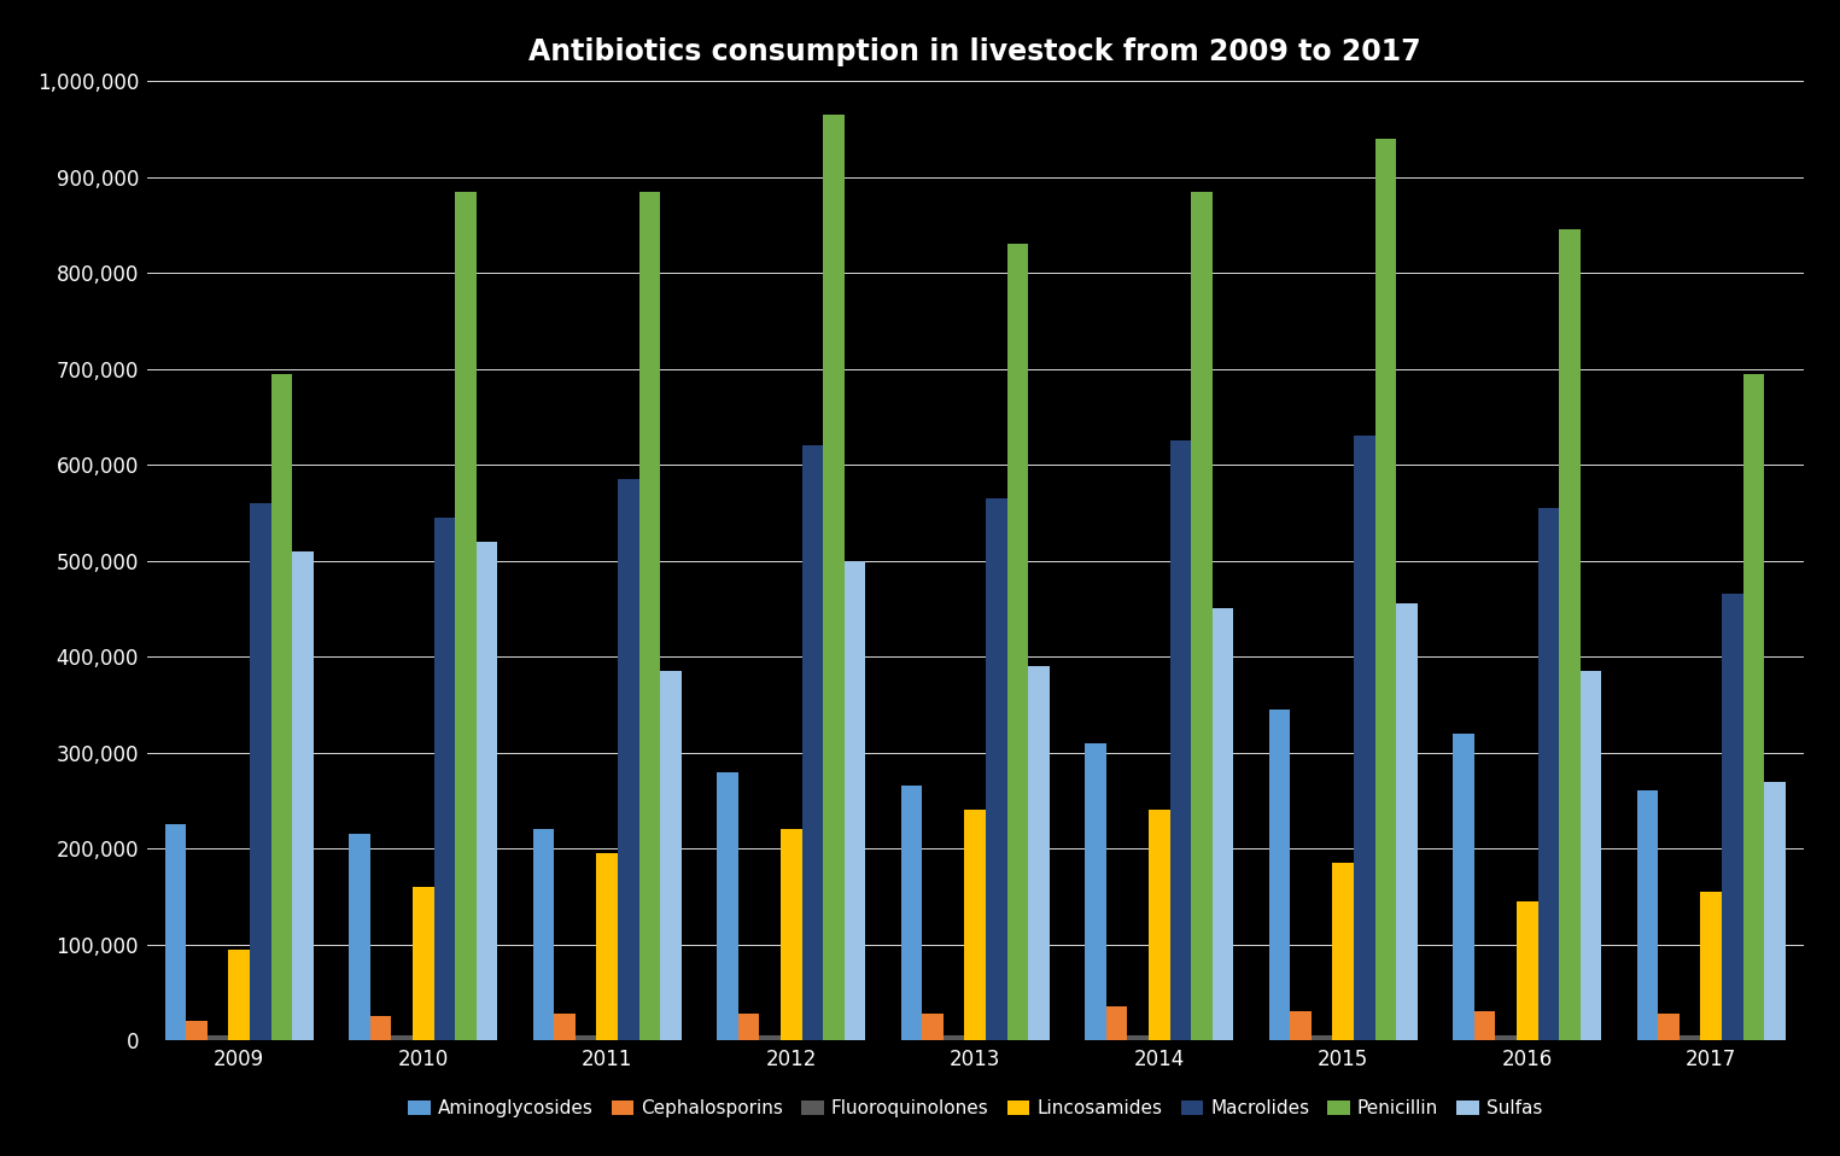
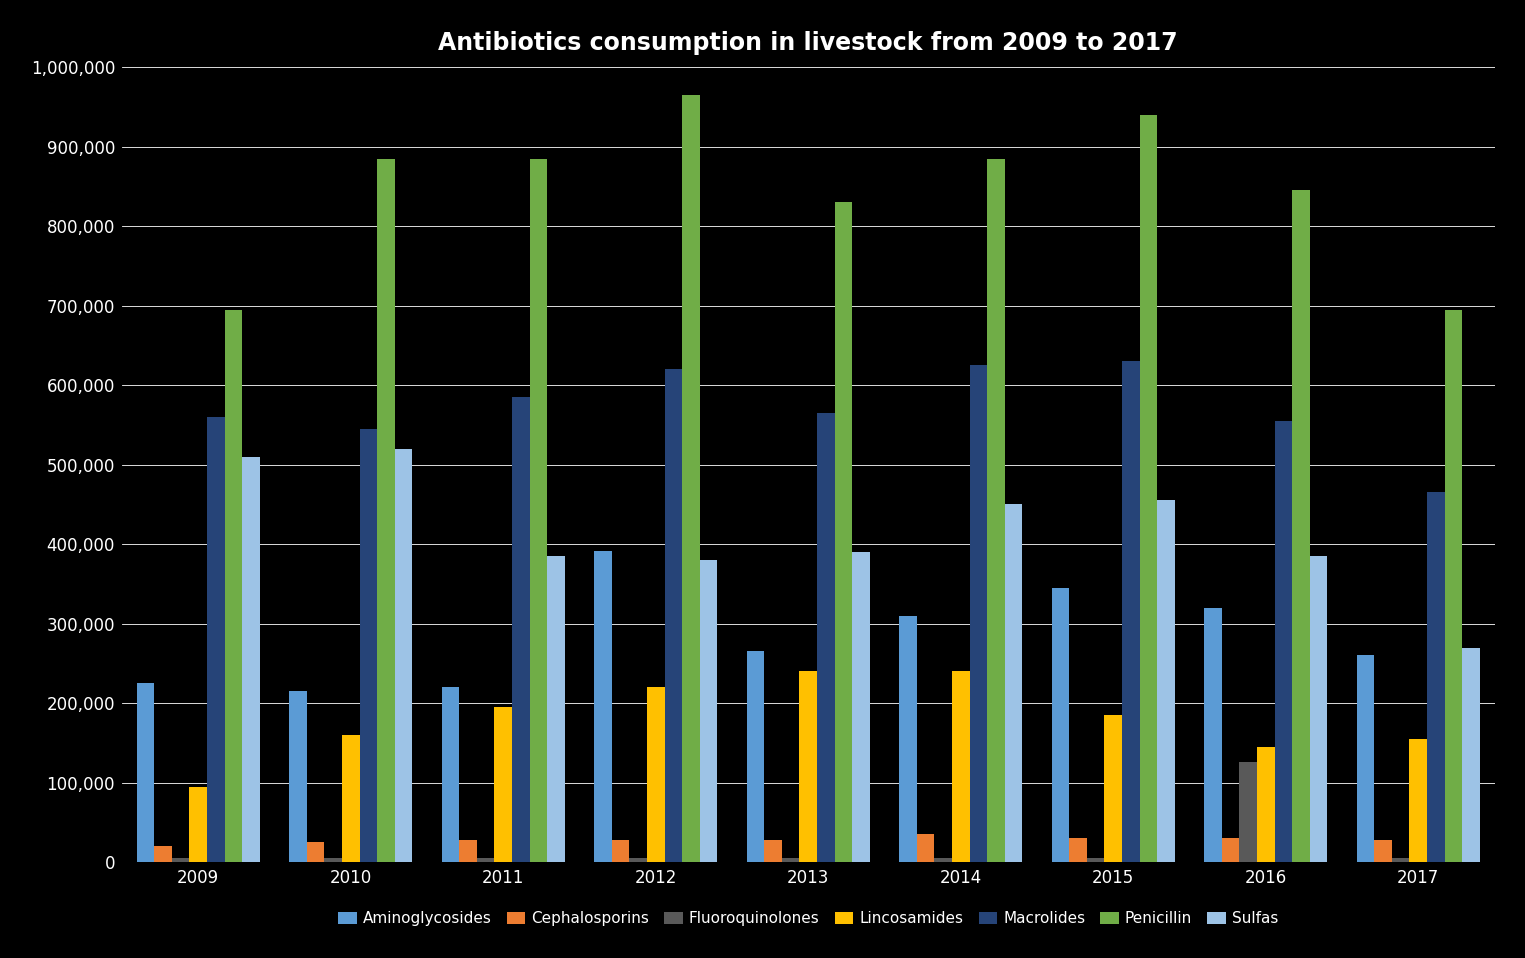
Aminoglycosides/2012: 280,000 -> 392,000
Sulfas/2012: 500,000 -> 380,000
Fluoroquinolones/2016: 5,000 -> 126,000
